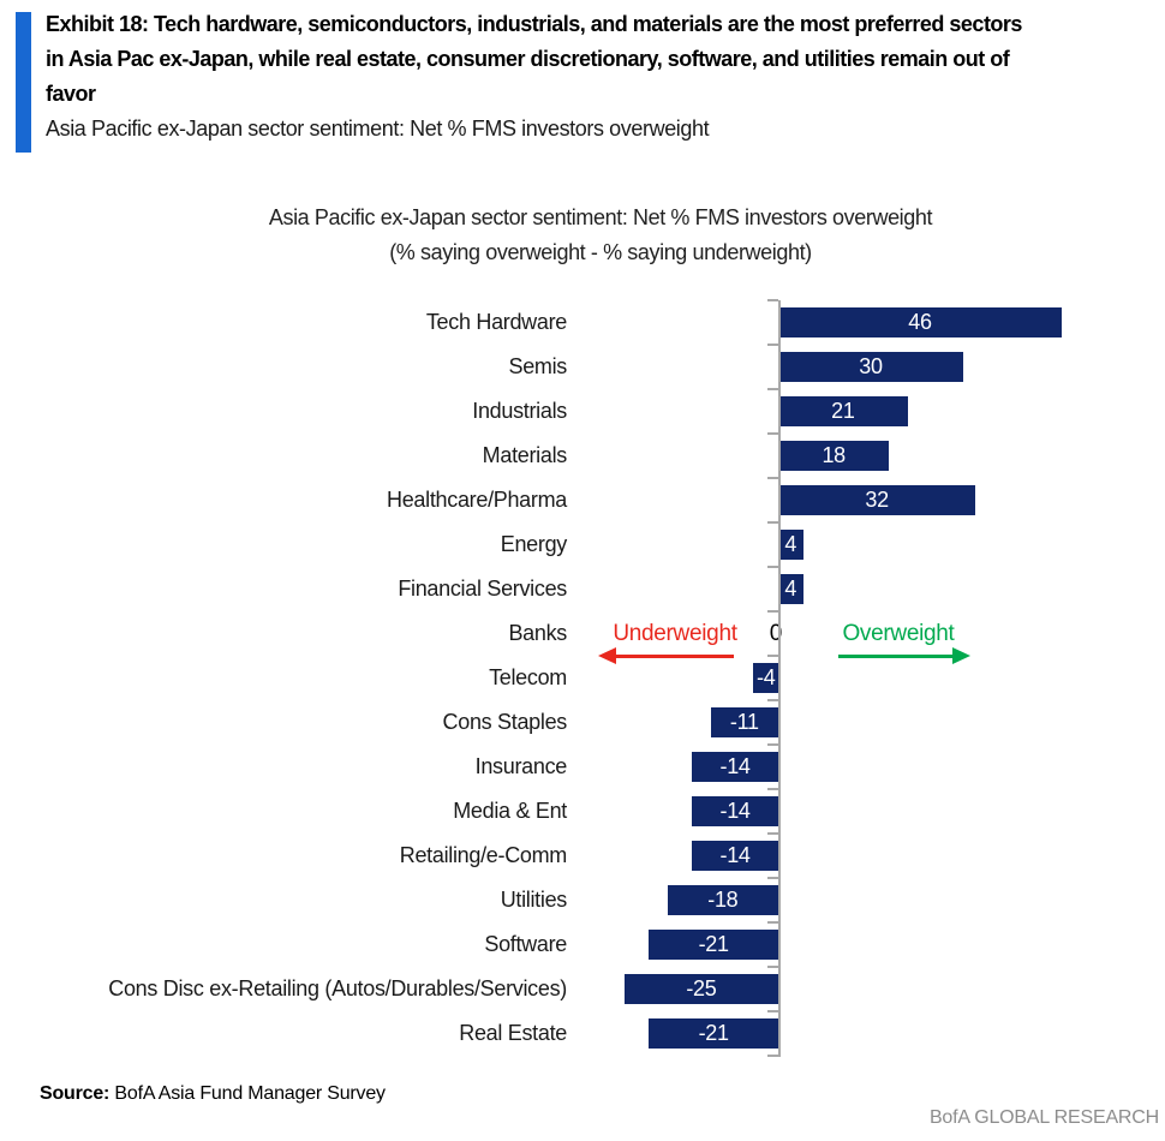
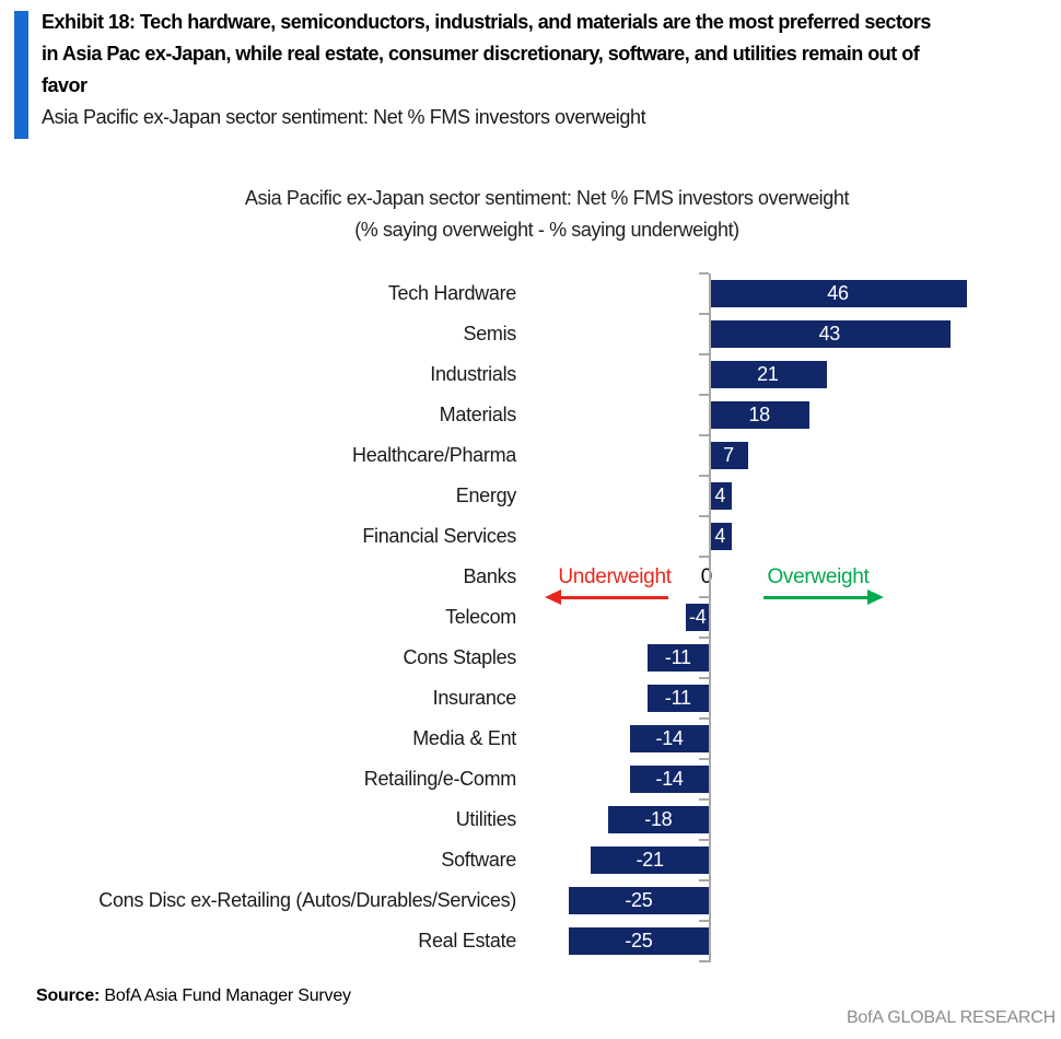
Semis: 30 -> 43
Healthcare/Pharma: 32 -> 7
Insurance: -14 -> -11
Real Estate: -21 -> -25
